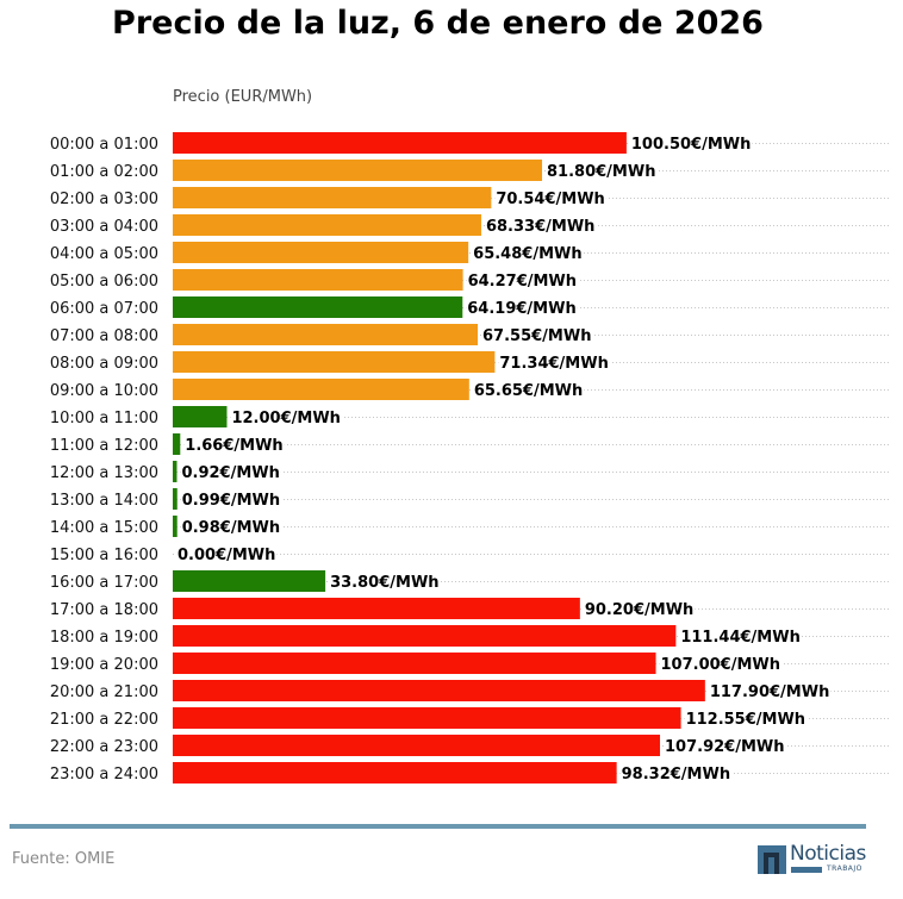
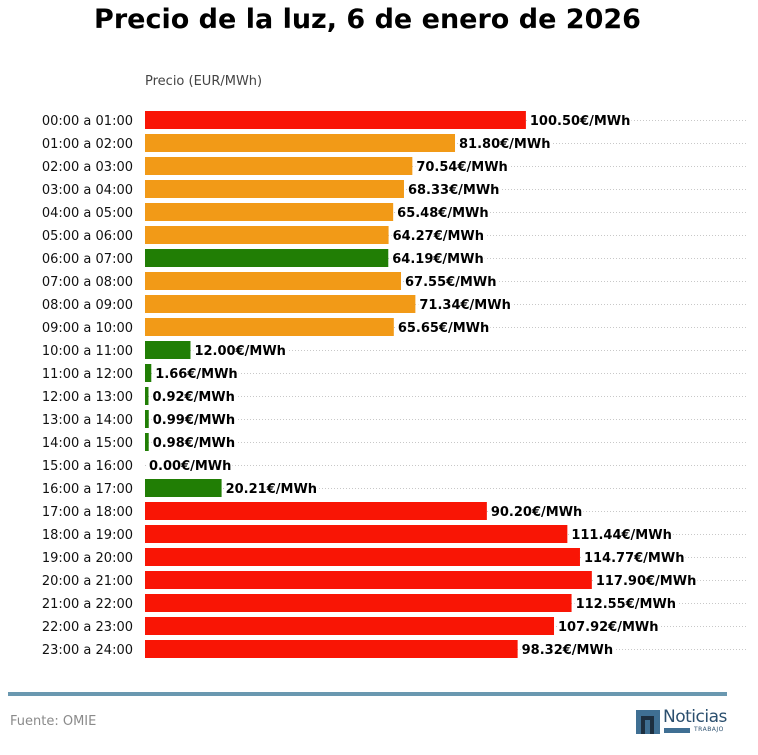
16:00 a 17:00: 33.80 -> 20.21
19:00 a 20:00: 107.00 -> 114.77
